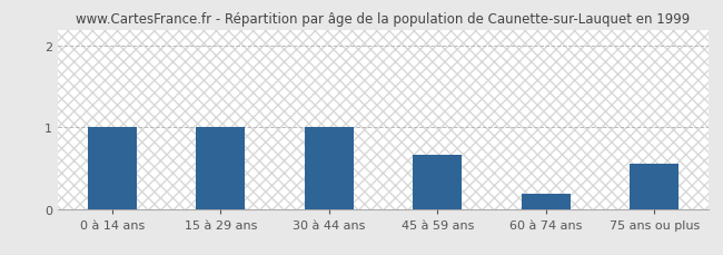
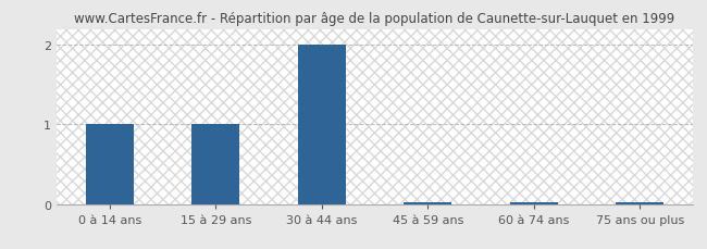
30 à 44 ans: 1.00 -> 2.00
45 à 59 ans: 0.66 -> 0.02
60 à 74 ans: 0.18 -> 0.02
75 ans ou plus: 0.56 -> 0.02
